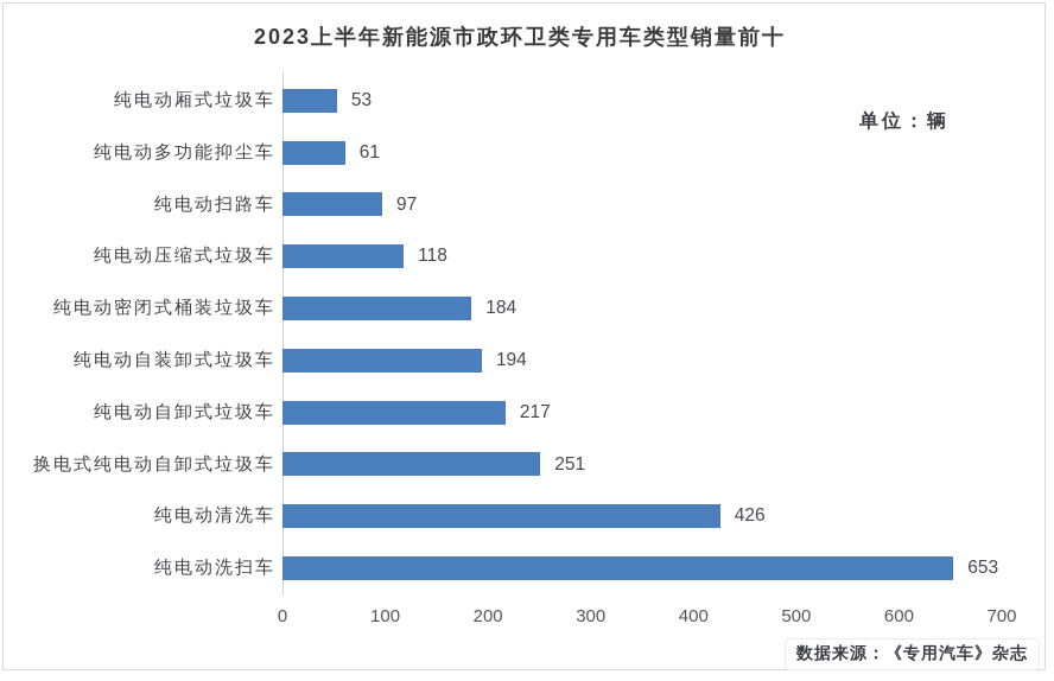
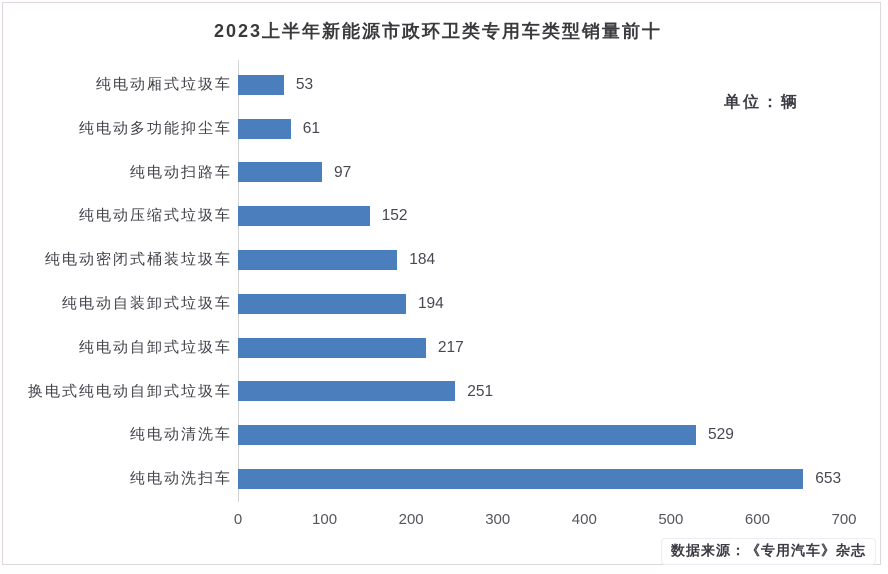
纯电动压缩式垃圾车: 118 -> 152
纯电动清洗车: 426 -> 529
